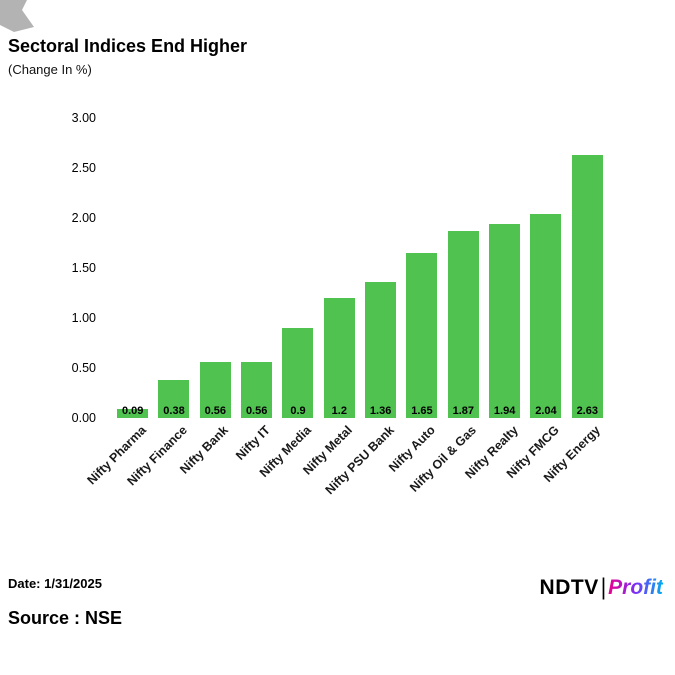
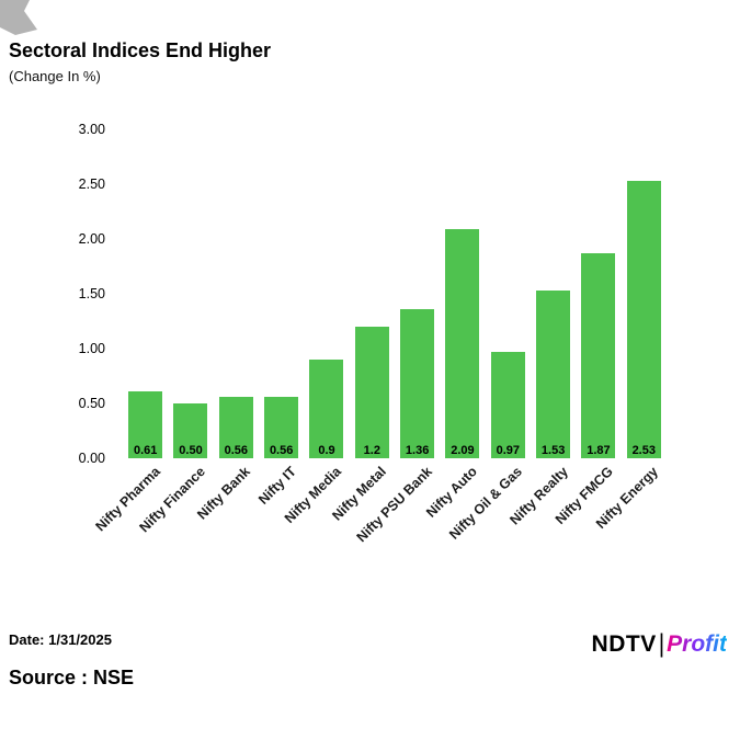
Nifty Pharma: 0.09 -> 0.61
Nifty Finance: 0.38 -> 0.50
Nifty Auto: 1.65 -> 2.09
Nifty Oil & Gas: 1.87 -> 0.97
Nifty Realty: 1.94 -> 1.53
Nifty FMCG: 2.04 -> 1.87
Nifty Energy: 2.63 -> 2.53
